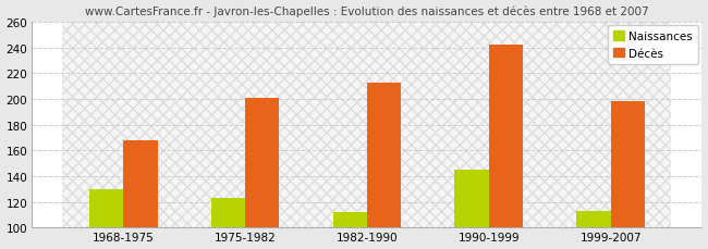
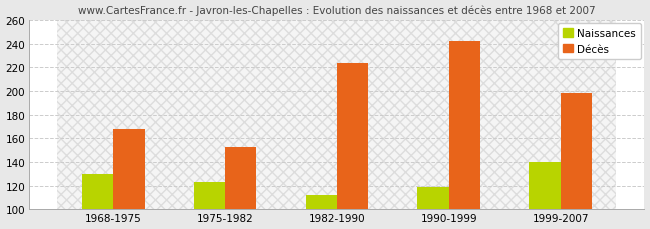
Décès/1975-1982: 201 -> 153
Décès/1982-1990: 213 -> 224
Naissances/1990-1999: 145 -> 119
Naissances/1999-2007: 113 -> 140
